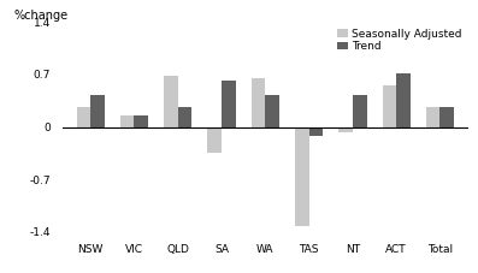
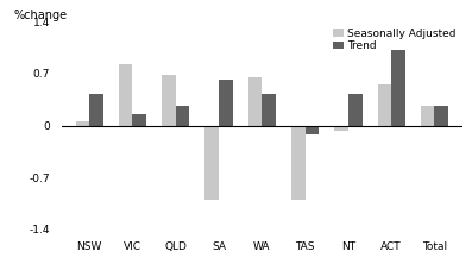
Seasonally Adjusted/NSW: 0.27 -> 0.06
Seasonally Adjusted/VIC: 0.15 -> 0.82
Seasonally Adjusted/SA: -0.35 -> -1.00
Seasonally Adjusted/TAS: -1.32 -> -1.00
Trend/ACT: 0.72 -> 1.02
